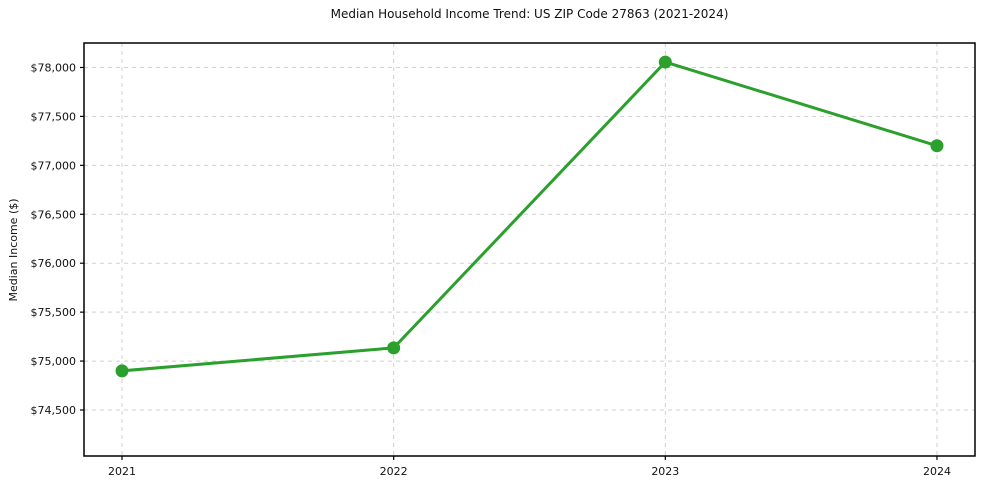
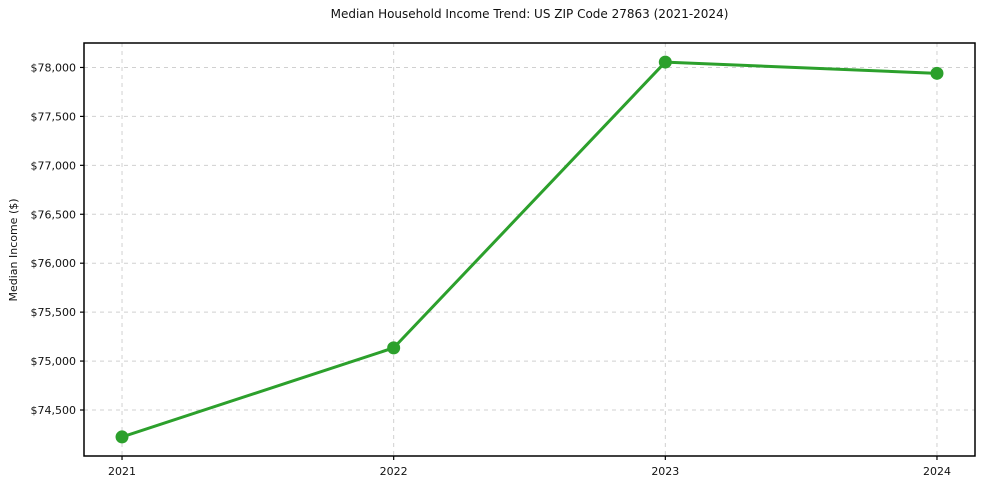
2021: $74900 -> $74200
2024: $77200 -> $77900
